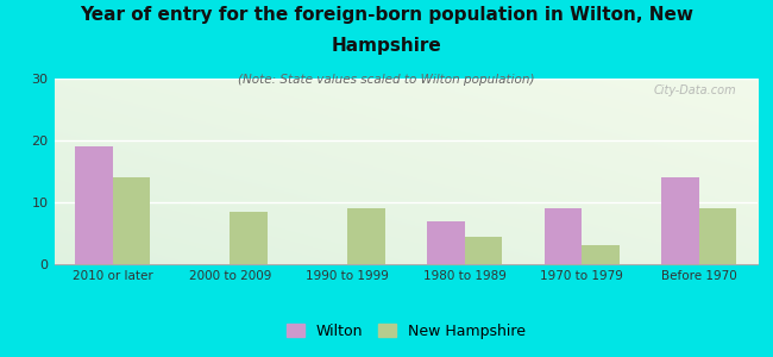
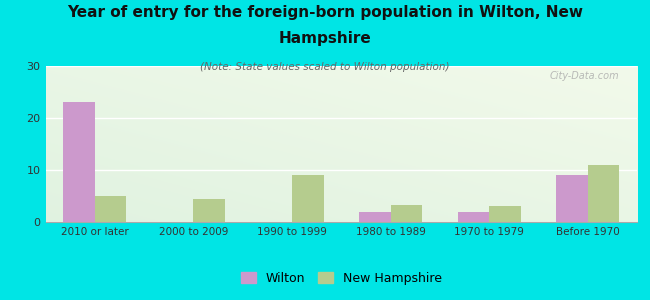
Wilton/2010 or later: 19 -> 23
New Hampshire/2010 or later: 14.0 -> 5.0
New Hampshire/2000 to 2009: 8.5 -> 4.4
Wilton/1980 to 1989: 7 -> 2
New Hampshire/1980 to 1989: 4.5 -> 3.2
Wilton/1970 to 1979: 9 -> 2
Wilton/Before 1970: 14 -> 9
New Hampshire/Before 1970: 9.0 -> 11.0
